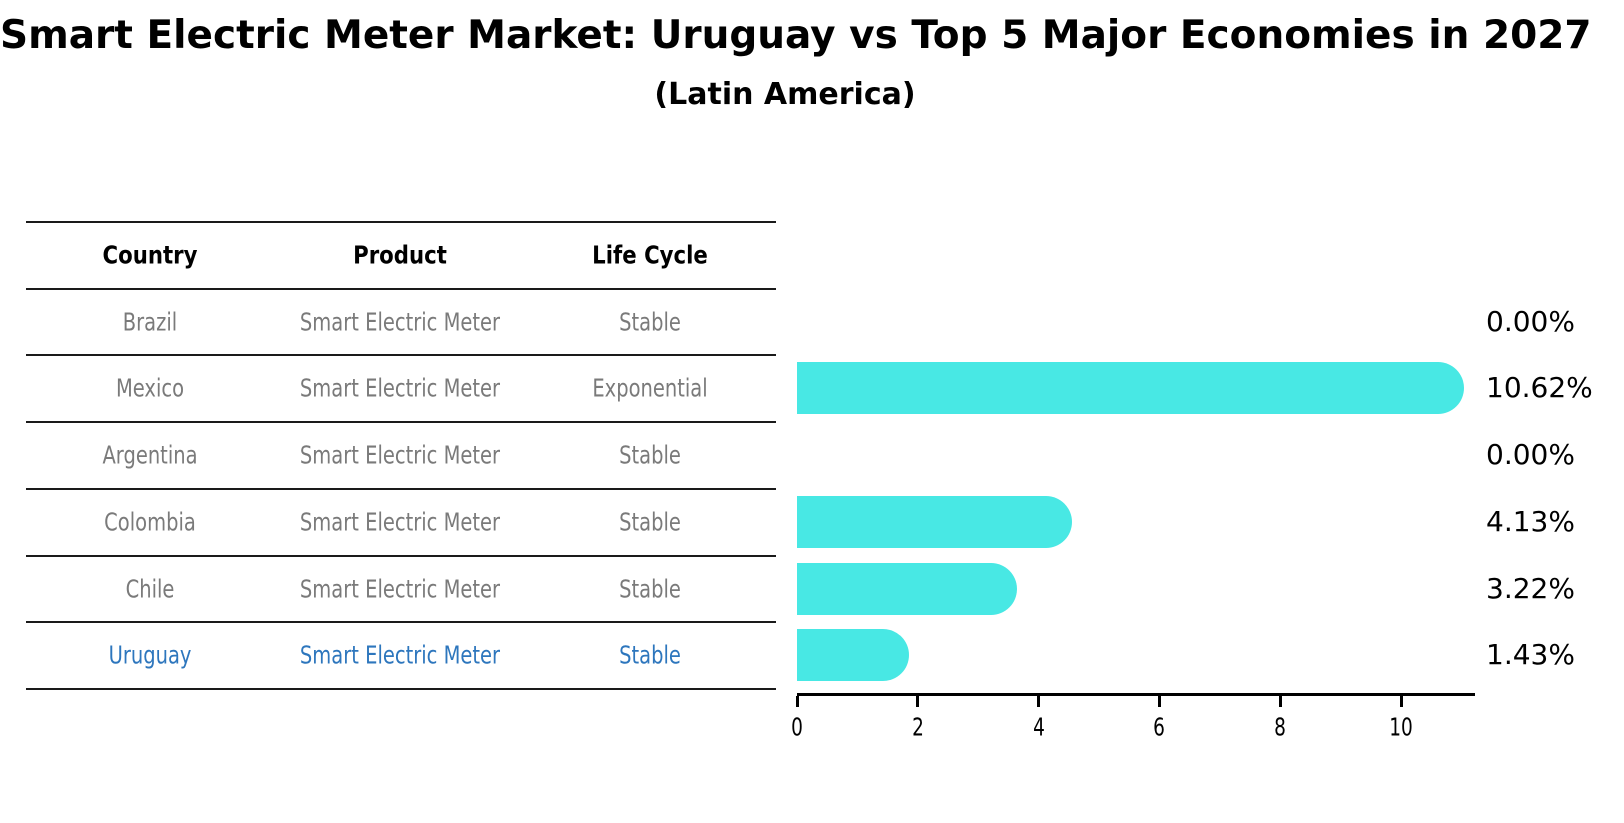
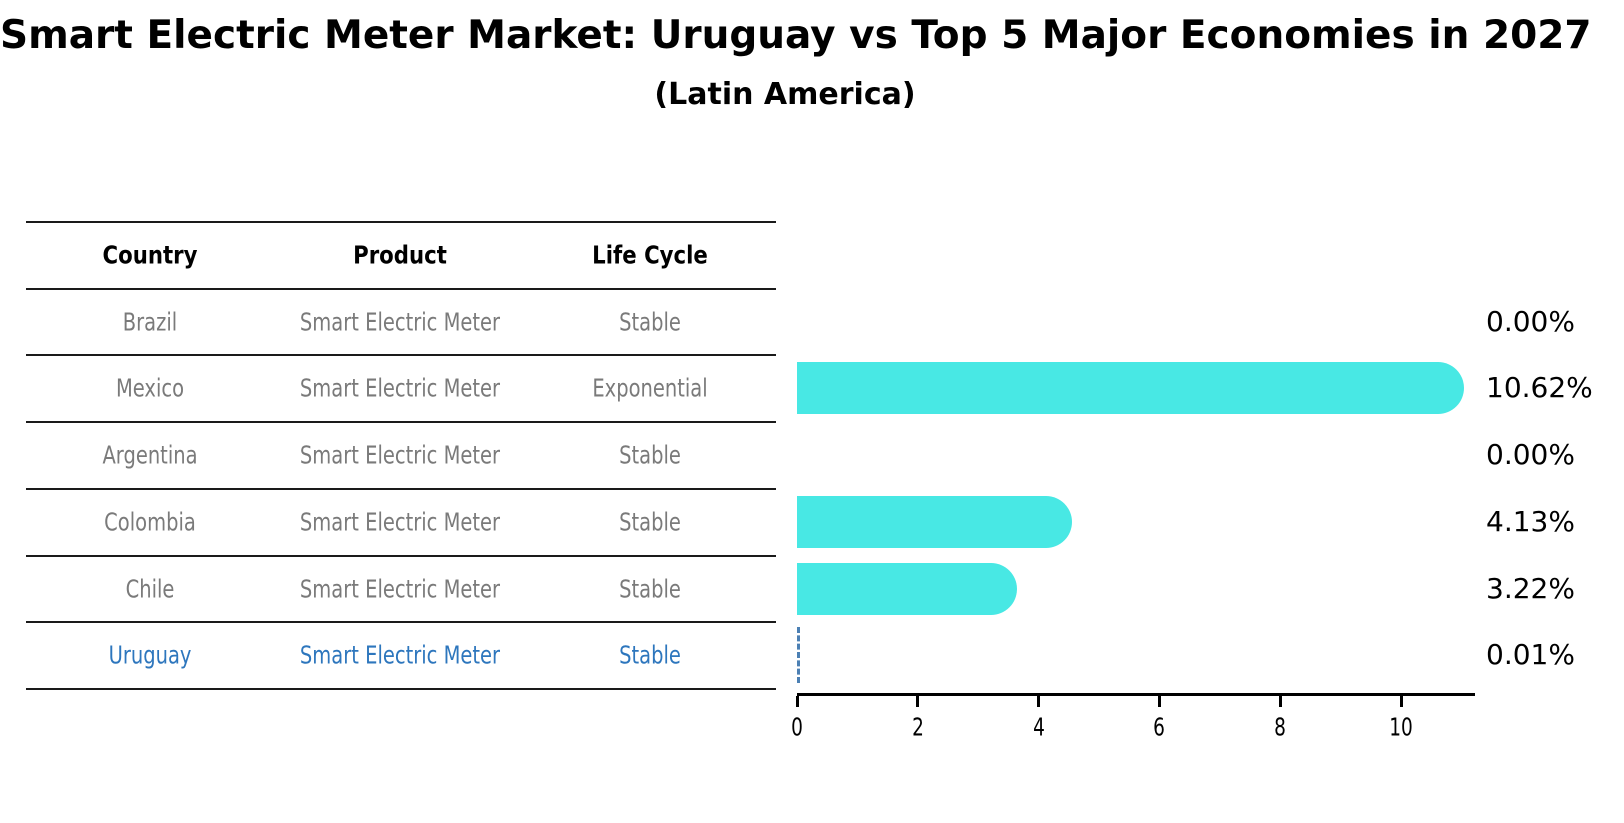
Uruguay: 1.43% -> 0.01%
